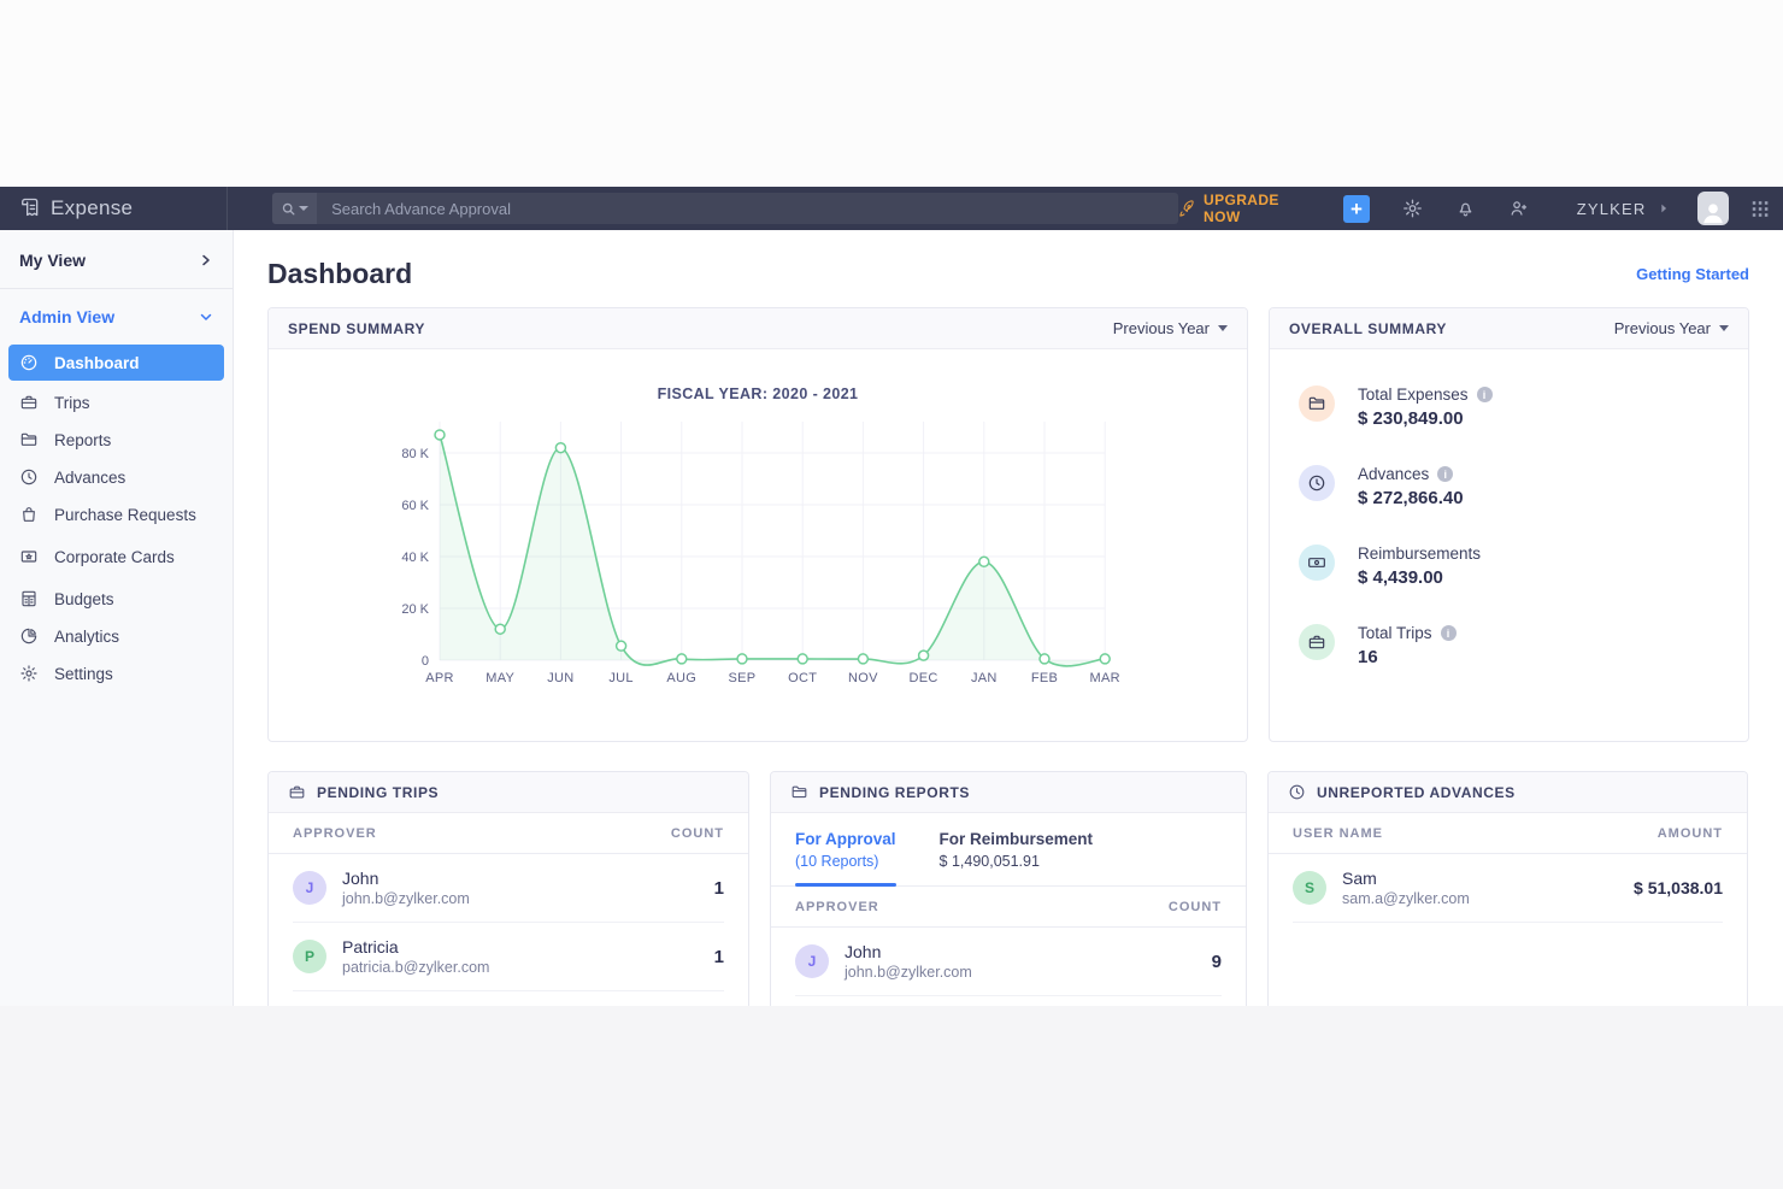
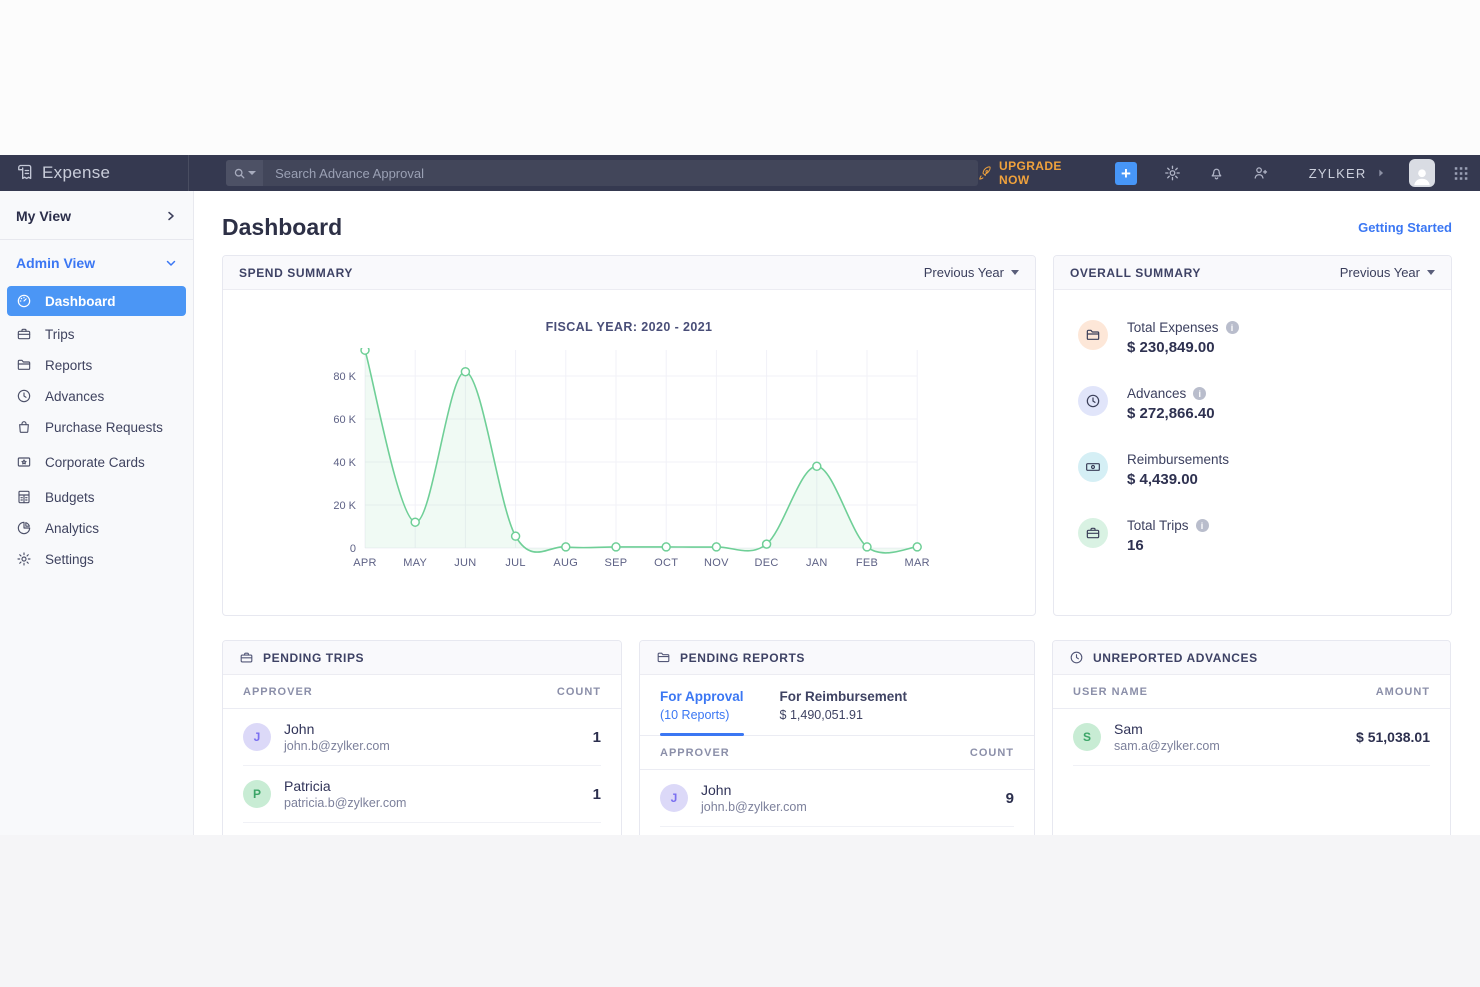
APR: 87K -> 92K
